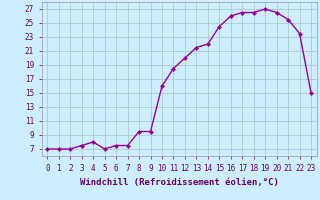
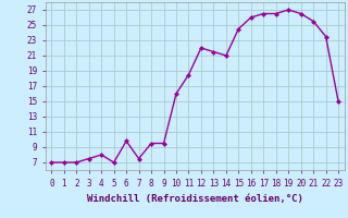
6: 7.5 -> 9.8
12: 20.0 -> 22.0
14: 22.0 -> 21.0
